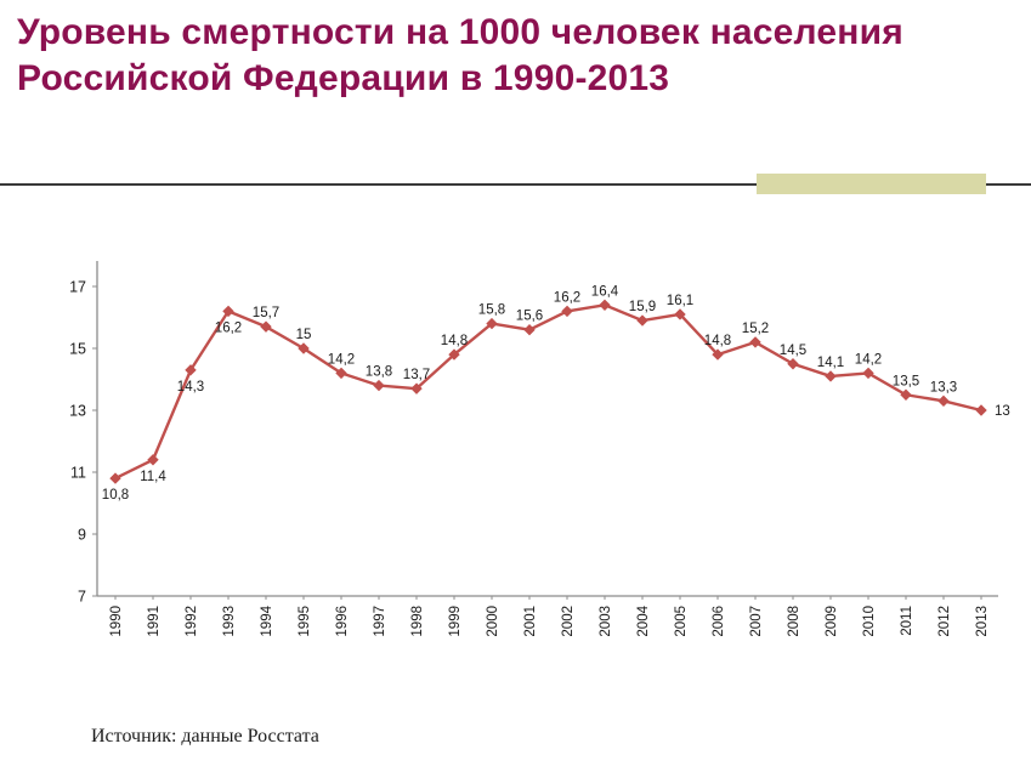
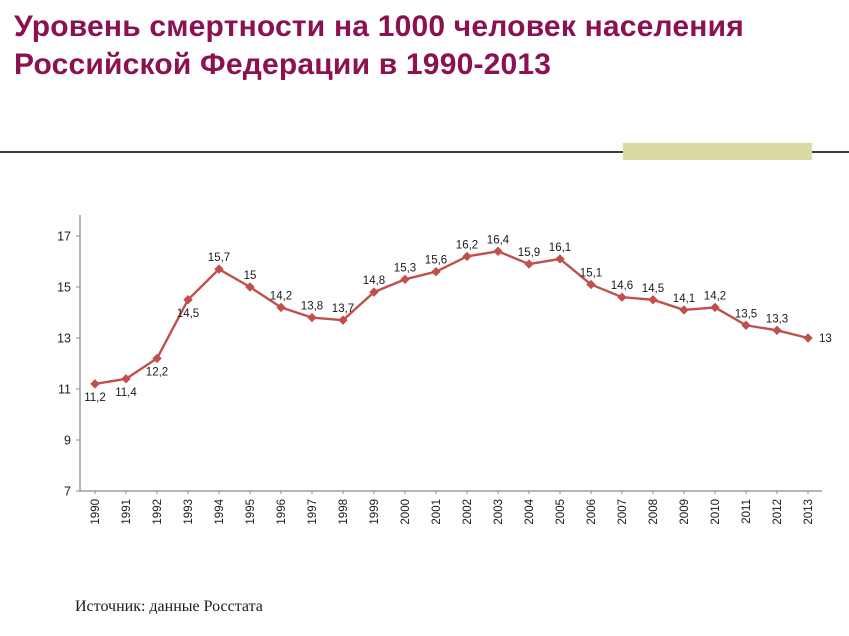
1990: 10,8 -> 11,2
1992: 14,3 -> 12,2
1993: 16,2 -> 14,5
2000: 15,8 -> 15,3
2006: 14,8 -> 15,1
2007: 15,2 -> 14,6
